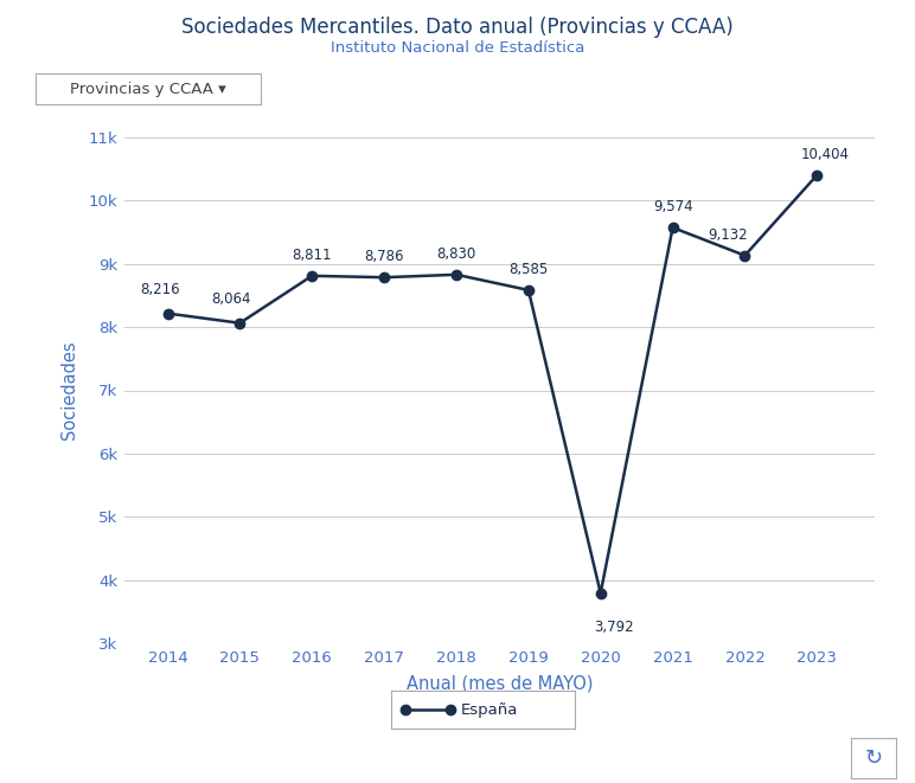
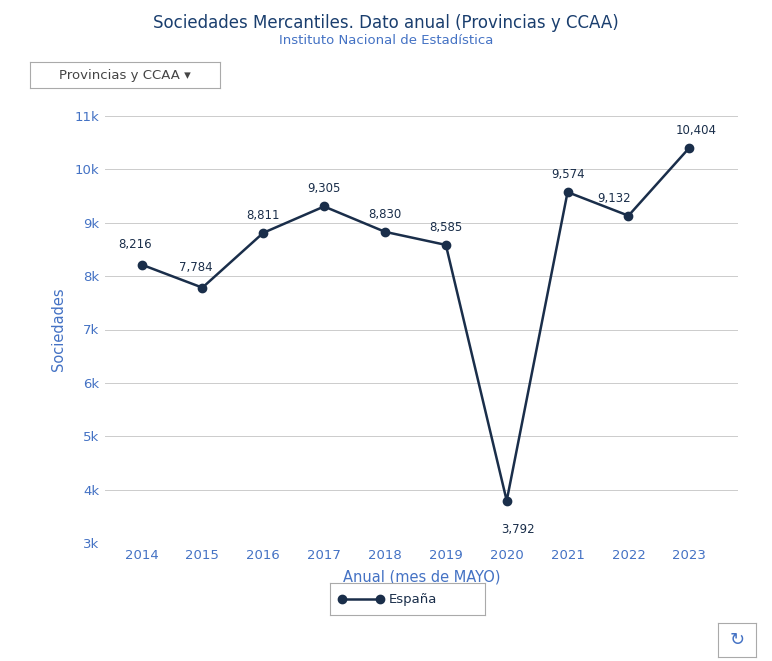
2015: 8,064 -> 7,784
2017: 8,786 -> 9,305
